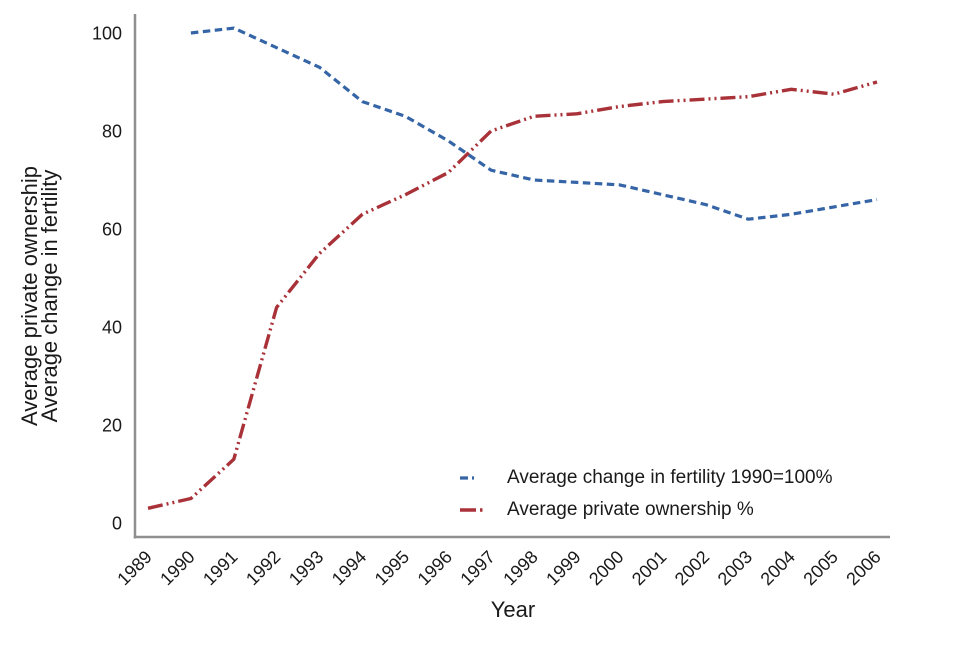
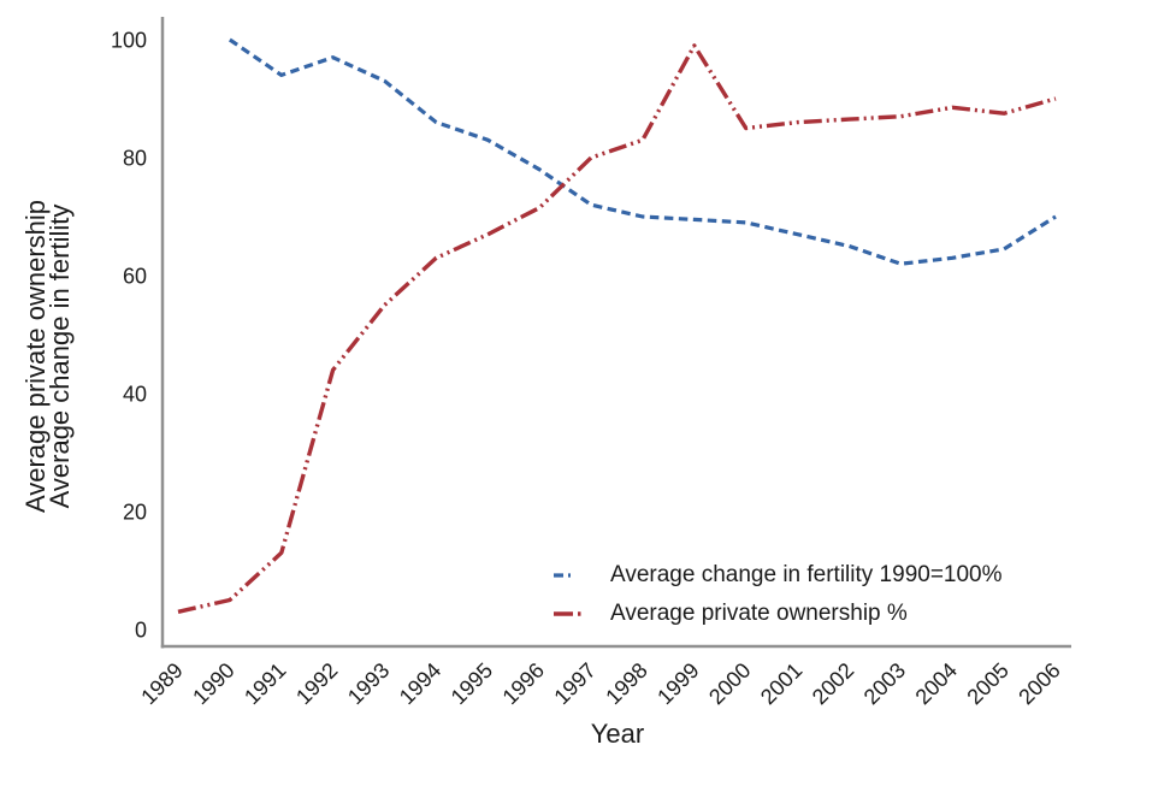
Average change in fertility 1990=100%/1991: 101 -> 94
Average private ownership %/1999: 84 -> 99
Average change in fertility 1990=100%/2006: 66 -> 70
